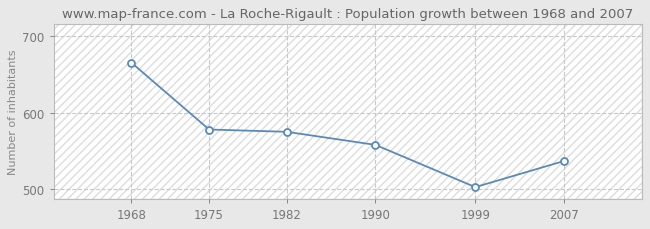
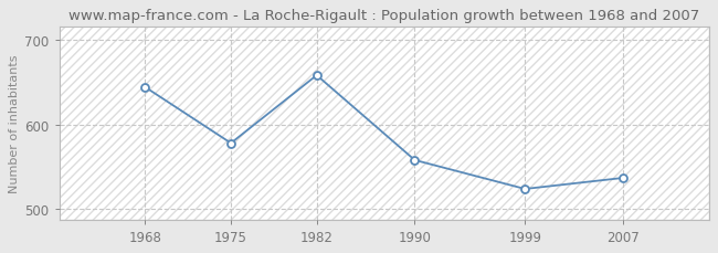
1968: 665 -> 644
1982: 575 -> 658
1999: 503 -> 524
